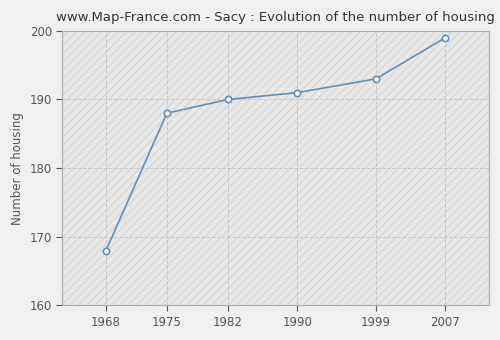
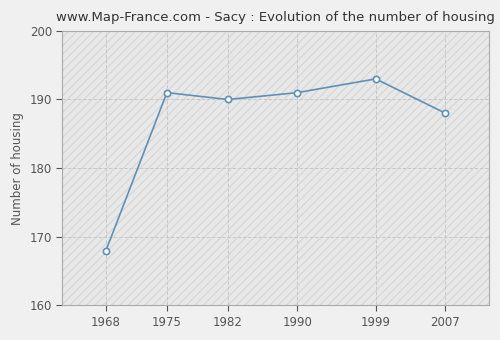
1975: 188 -> 191
2007: 199 -> 188
